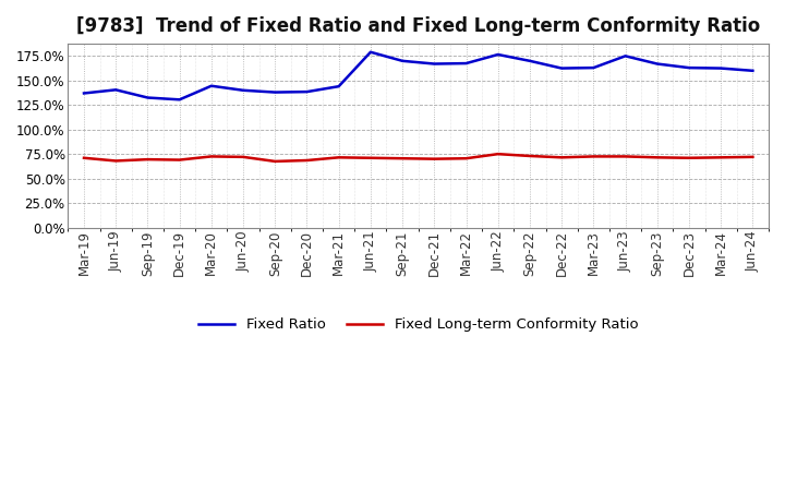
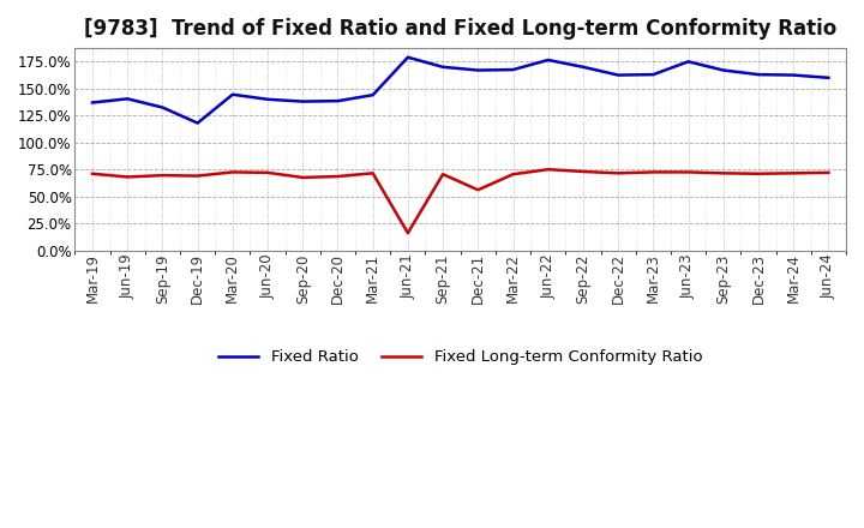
Fixed Ratio/Dec-19: 130% -> 118%
Fixed Long-term Conformity Ratio/Jun-21: 71% -> 16%
Fixed Long-term Conformity Ratio/Dec-21: 70% -> 56%
